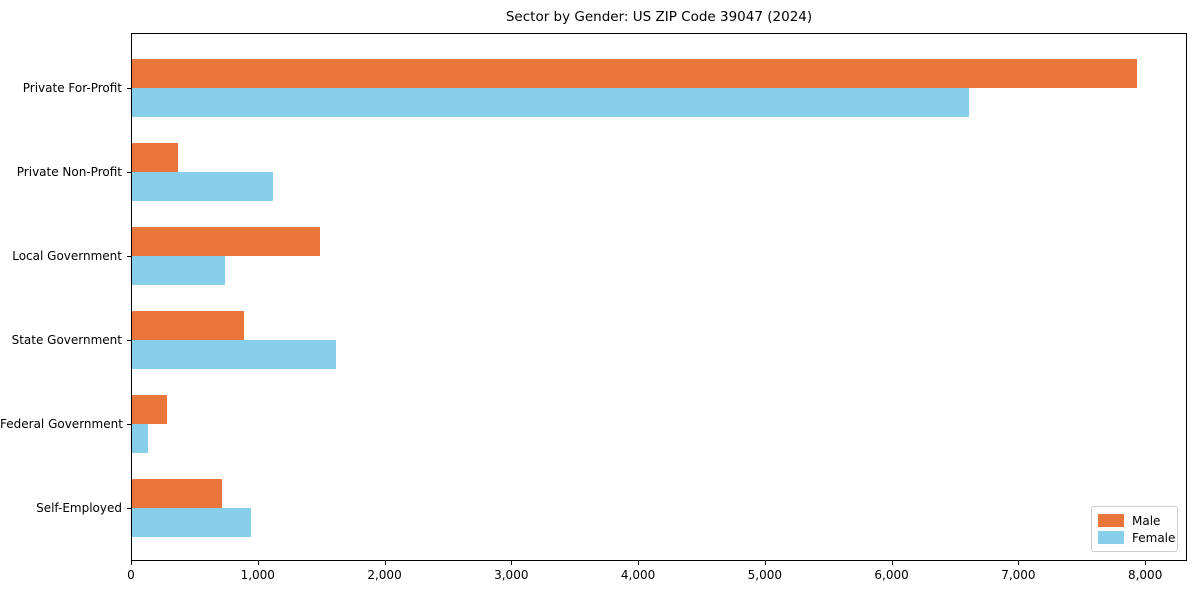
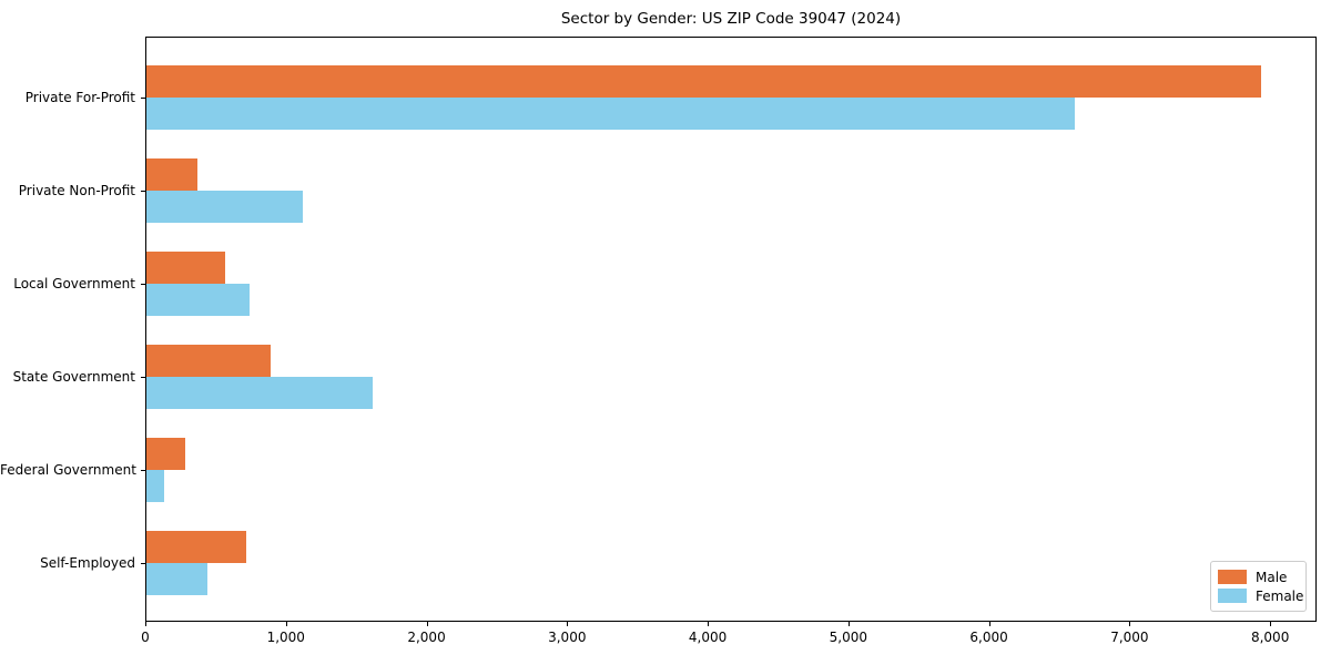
Male/Local Government: 1480 -> 560
Female/Self-Employed: 940 -> 430
